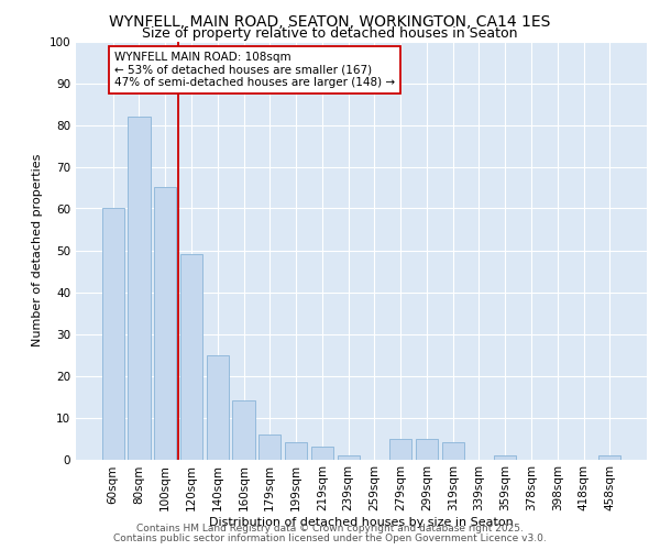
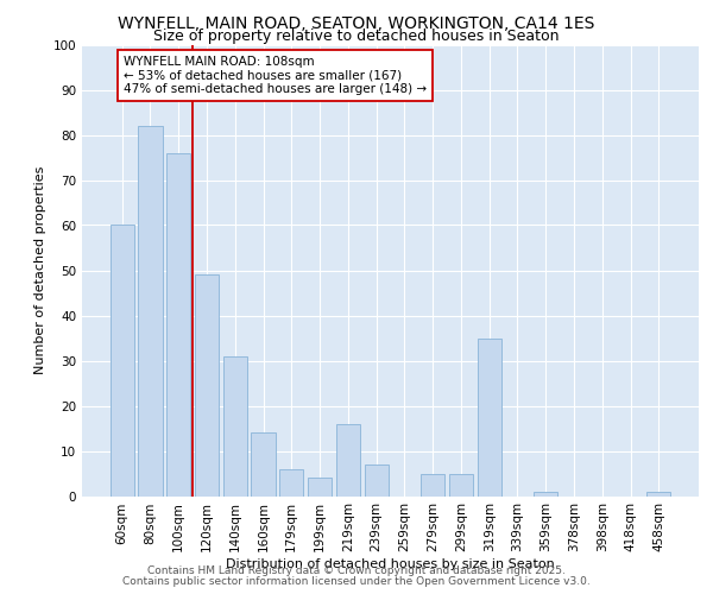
100sqm: 65 -> 76
140sqm: 25 -> 31
219sqm: 3 -> 16
239sqm: 1 -> 7
319sqm: 4 -> 35
